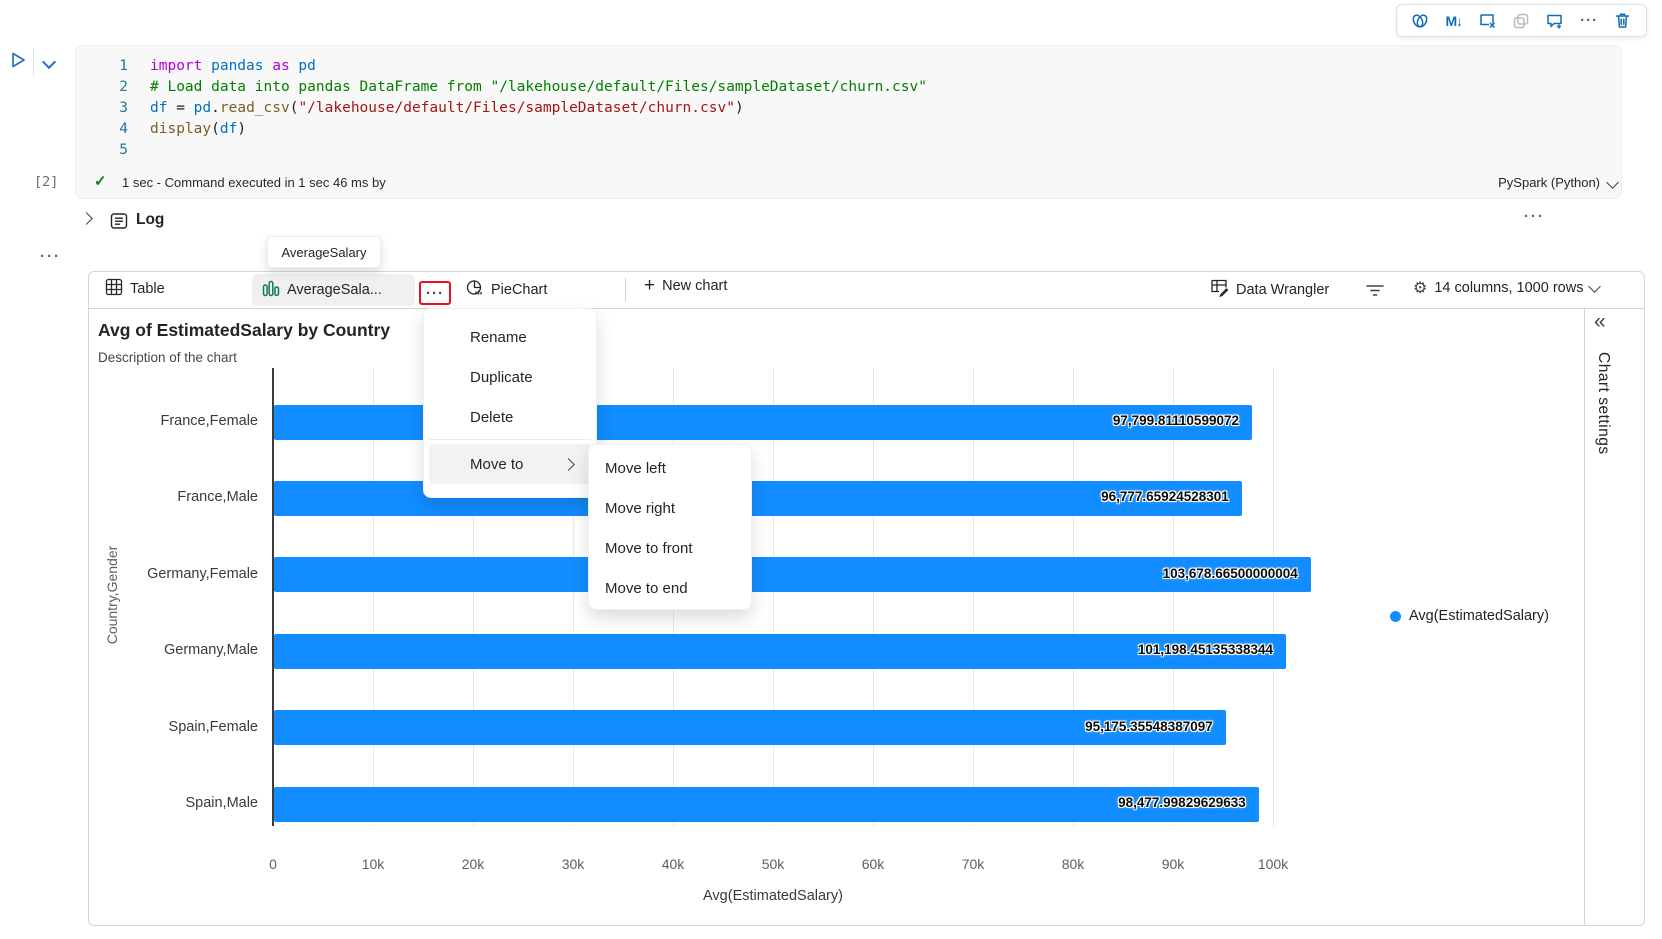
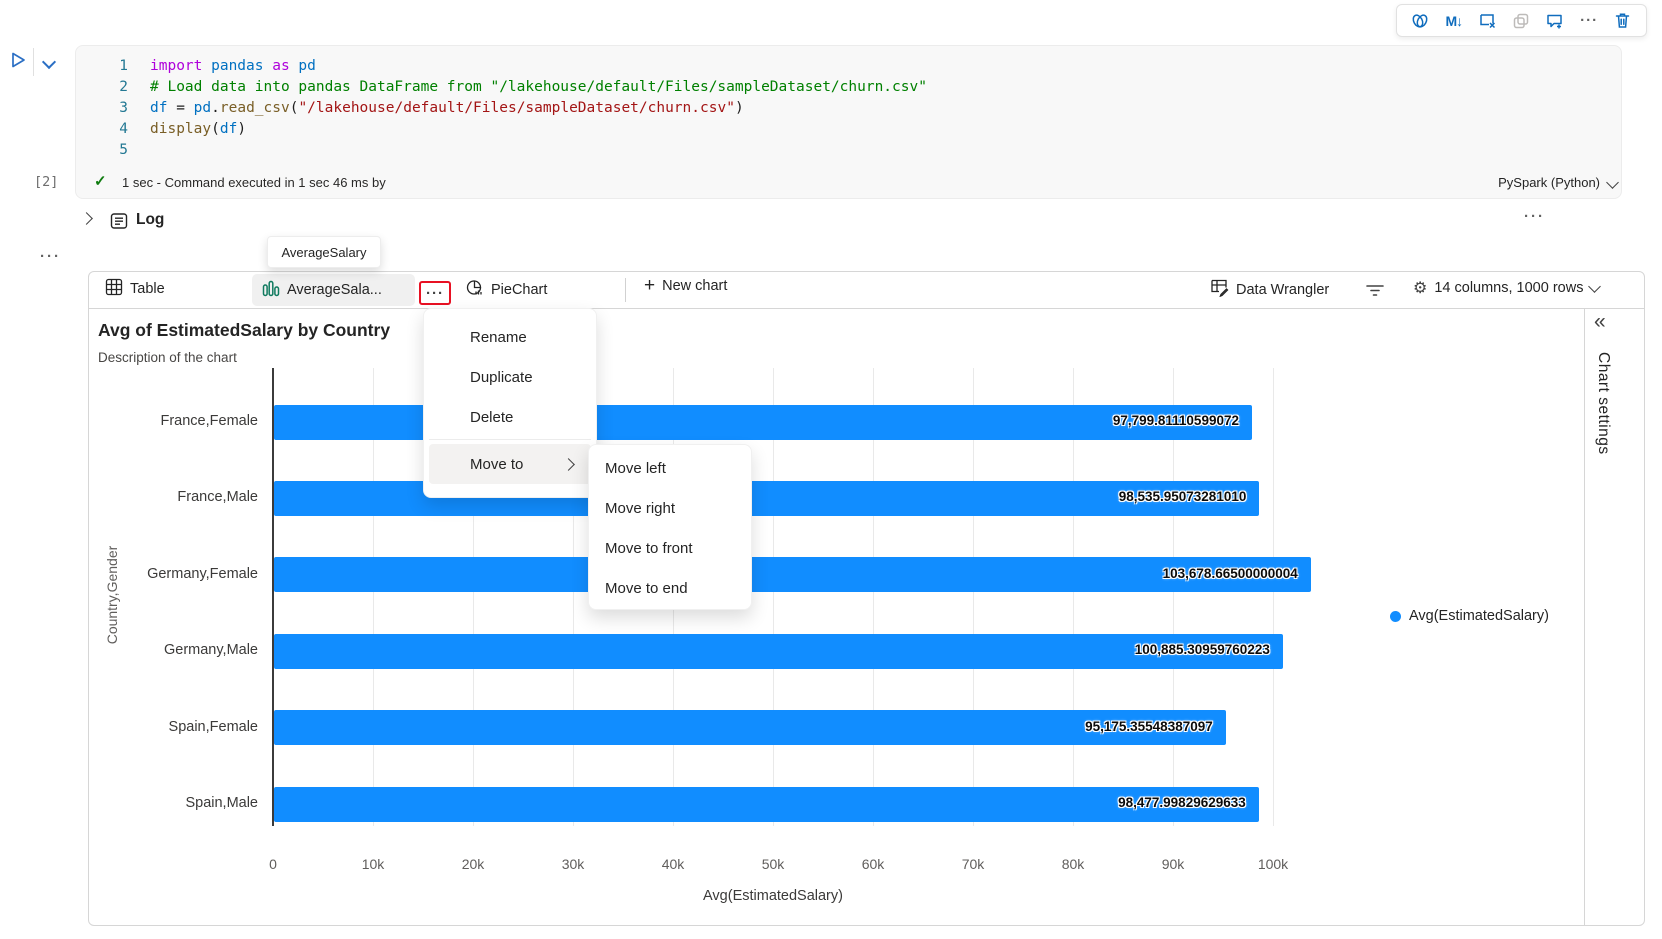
France,Male: 96,777.65924528301 -> 98,535.95073281010
Germany,Male: 101,198.45135338344 -> 100,885.30959760223
